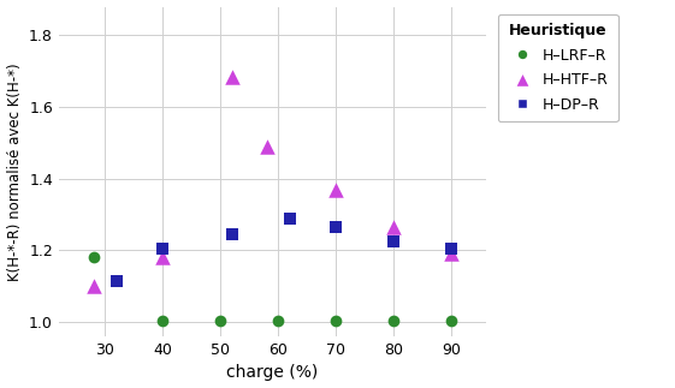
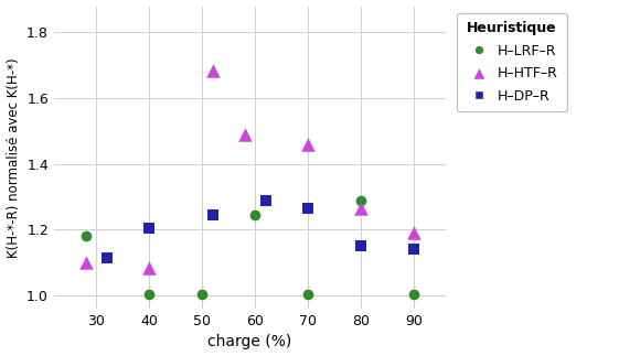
H–HTF–R/40: 1.180 -> 1.085
H–LRF–R/60: 1.003 -> 1.245
H–HTF–R/70: 1.370 -> 1.460
H–LRF–R/80: 1.003 -> 1.290
H–DP–R/80: 1.225 -> 1.150
H–DP–R/90: 1.205 -> 1.140
